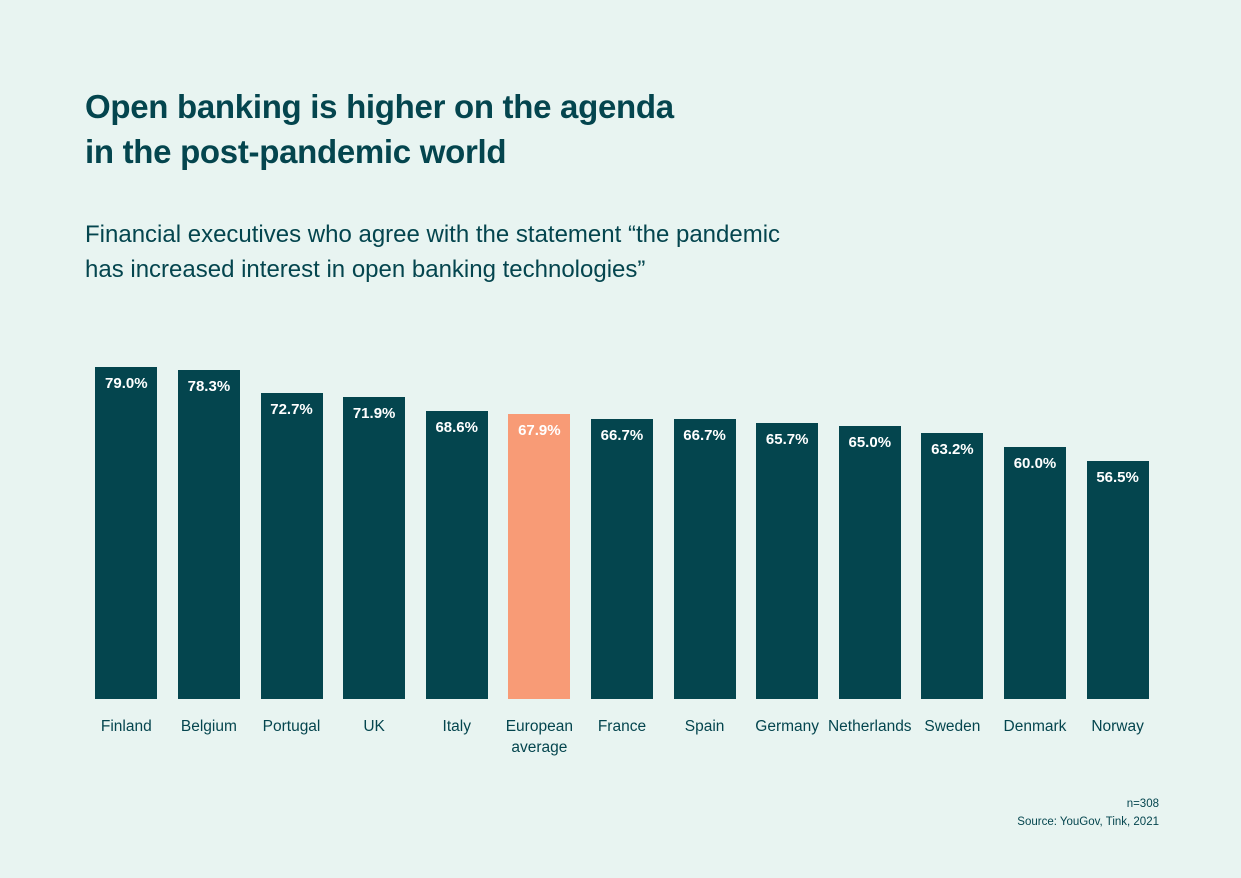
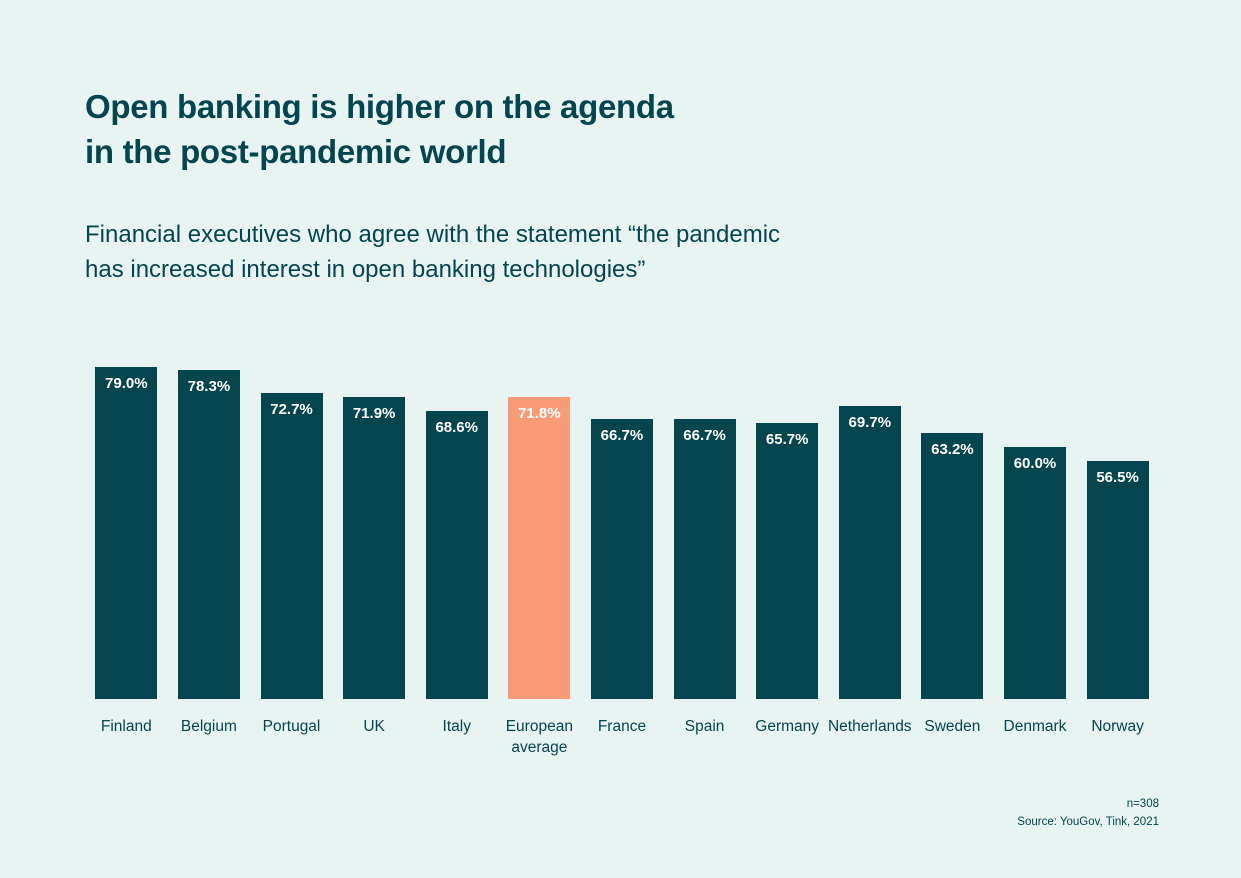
European average: 67.9% -> 71.8%
Netherlands: 65.0% -> 69.7%
